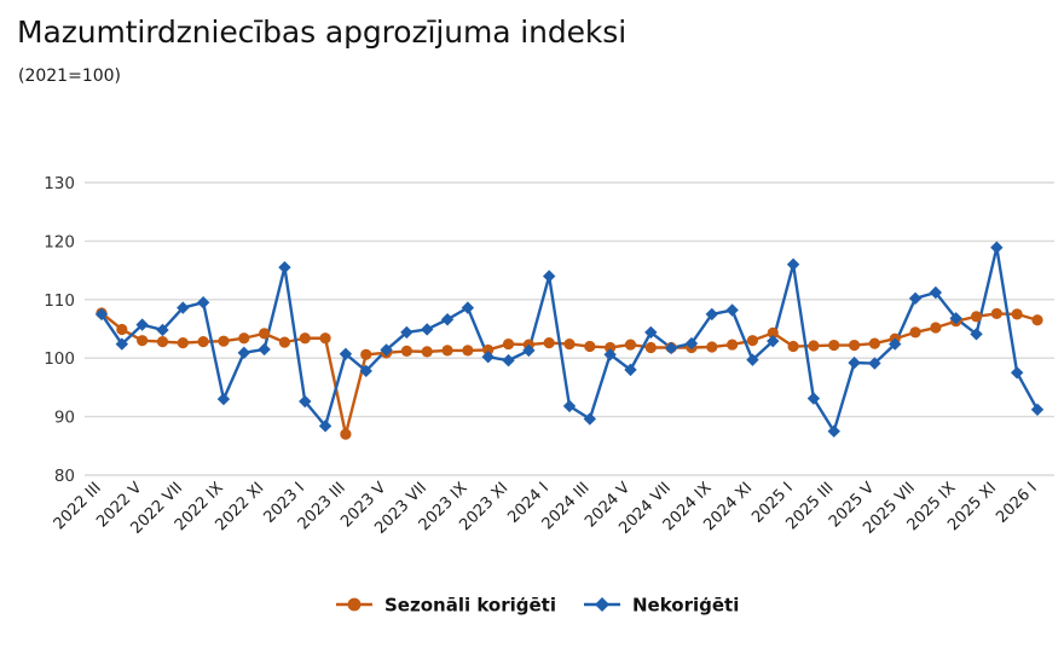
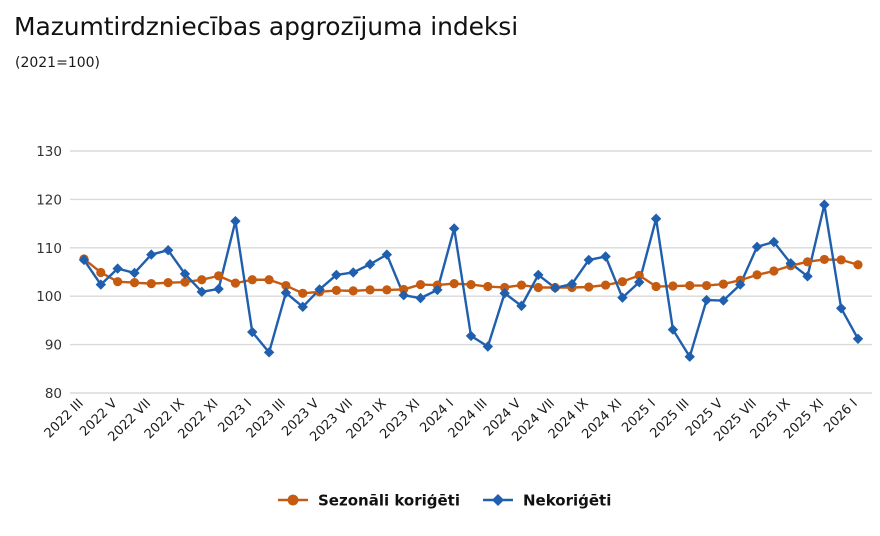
Nekoriģēti/2022 IX: 93 -> 105
Sezonāli koriģēti/2023 III: 87 -> 102
